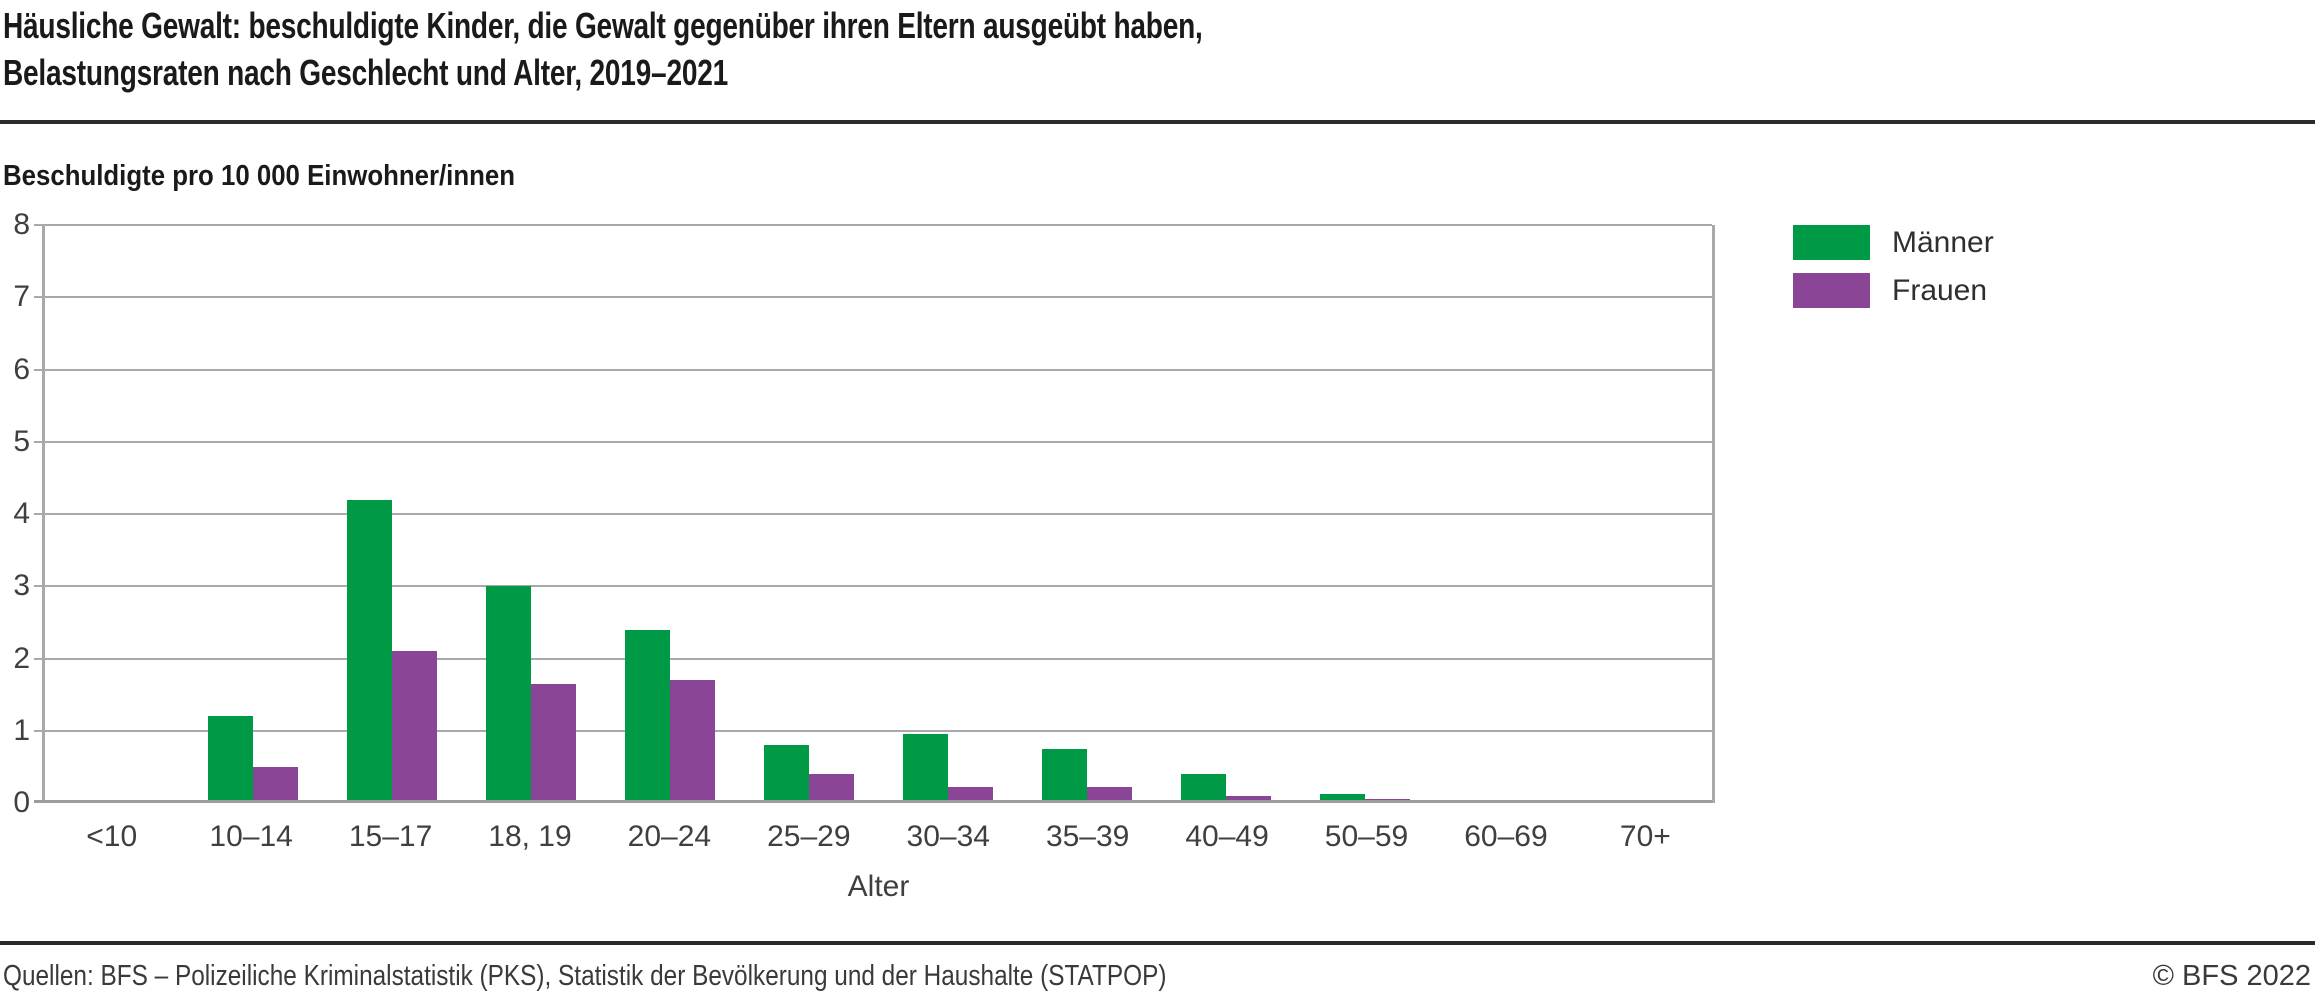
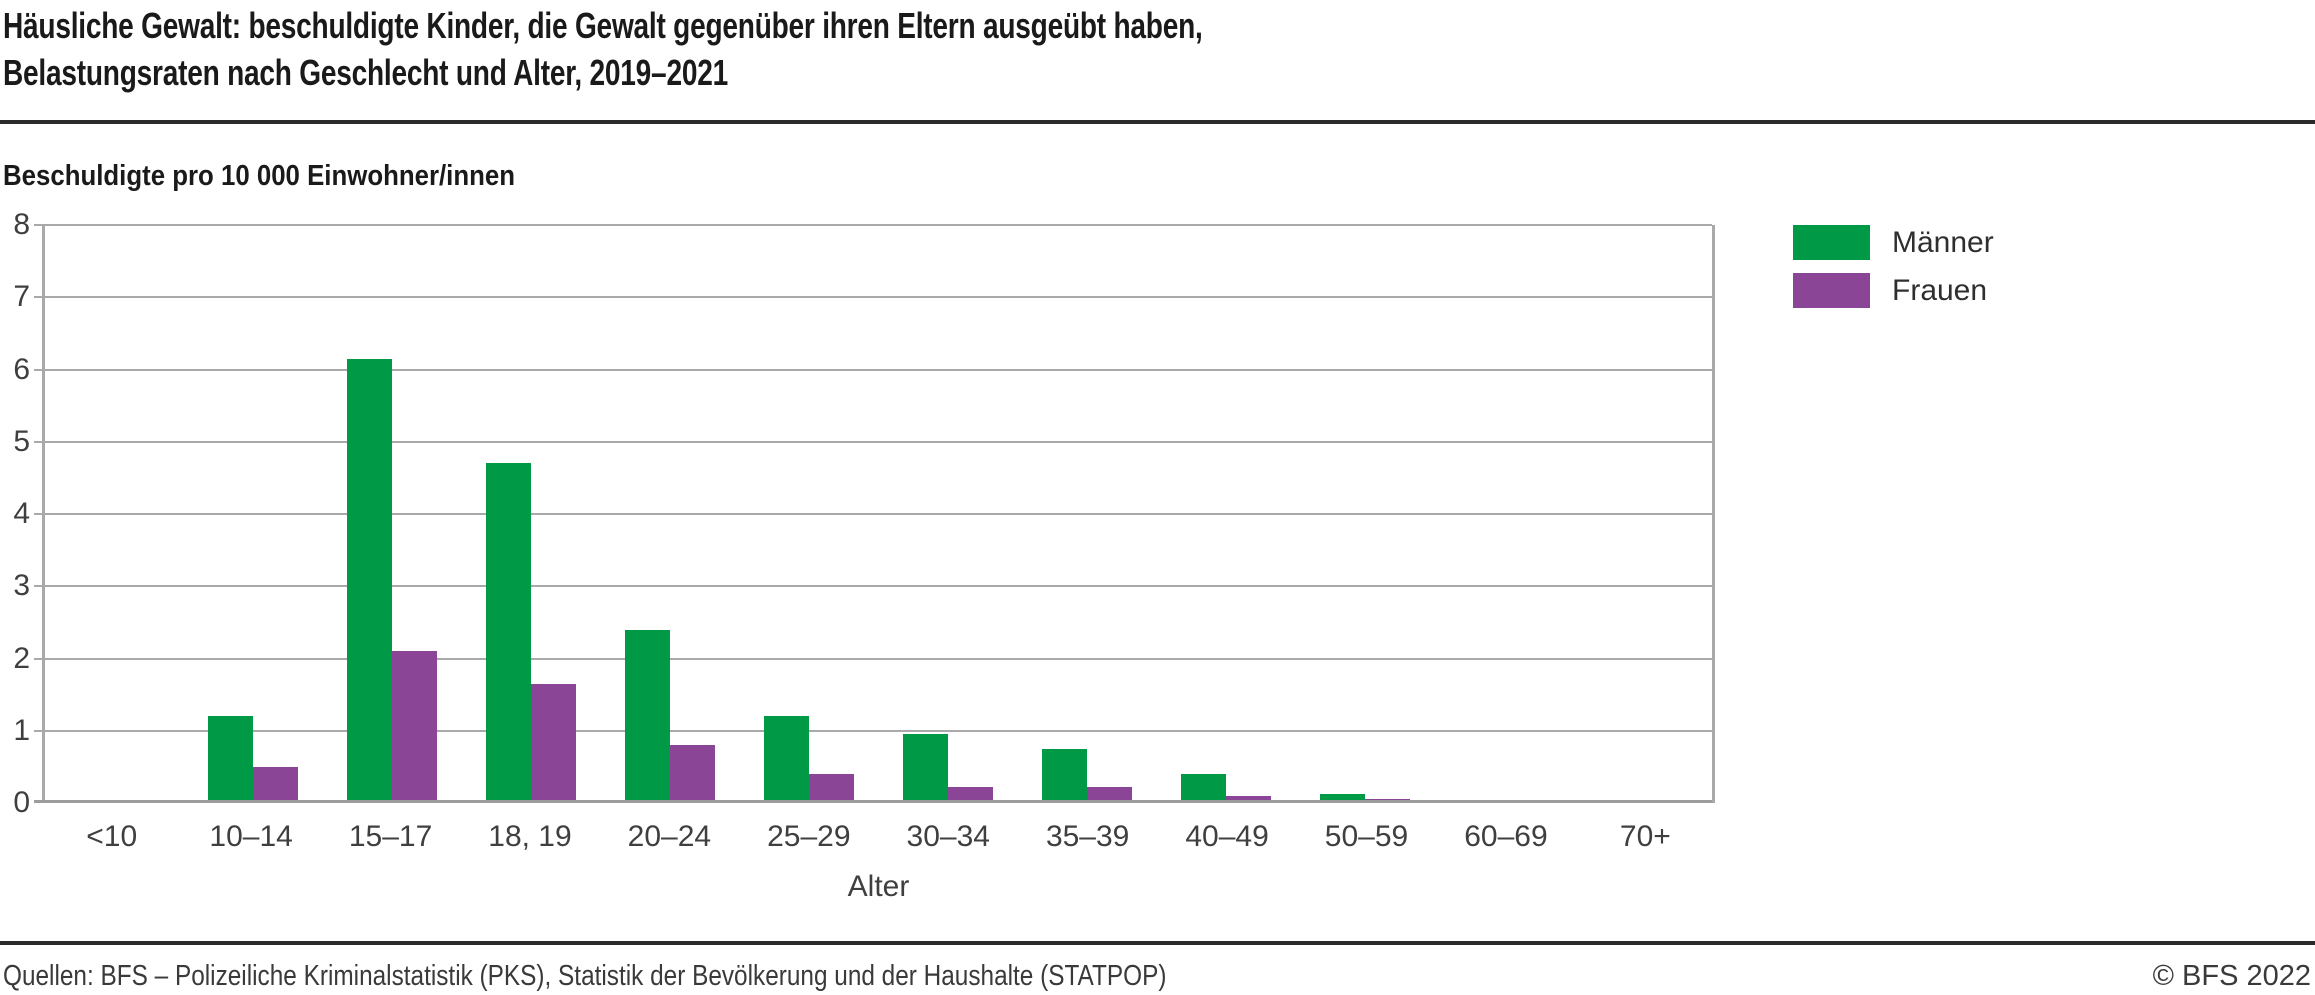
Männer/15–17: 4.2 -> 6.2
Männer/18, 19: 3.0 -> 4.7
Frauen/20–24: 1.7 -> 0.8
Männer/25–29: 0.8 -> 1.2
